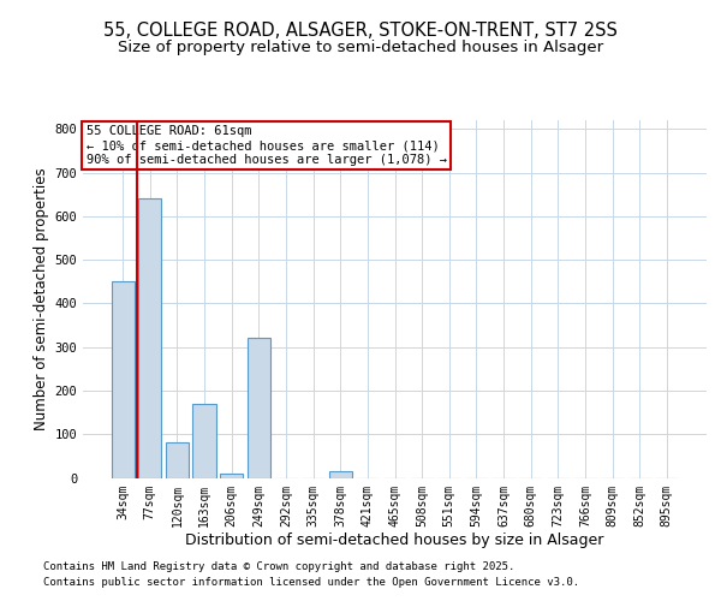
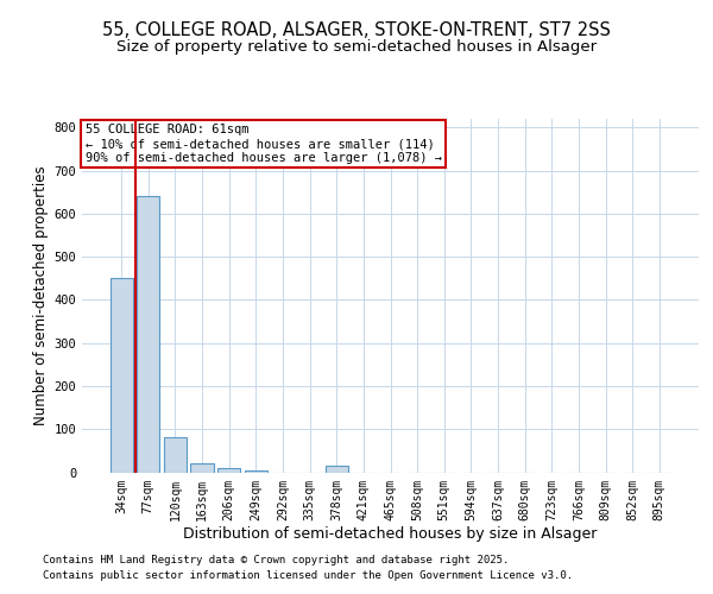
163sqm: 170 -> 22
249sqm: 320 -> 5
